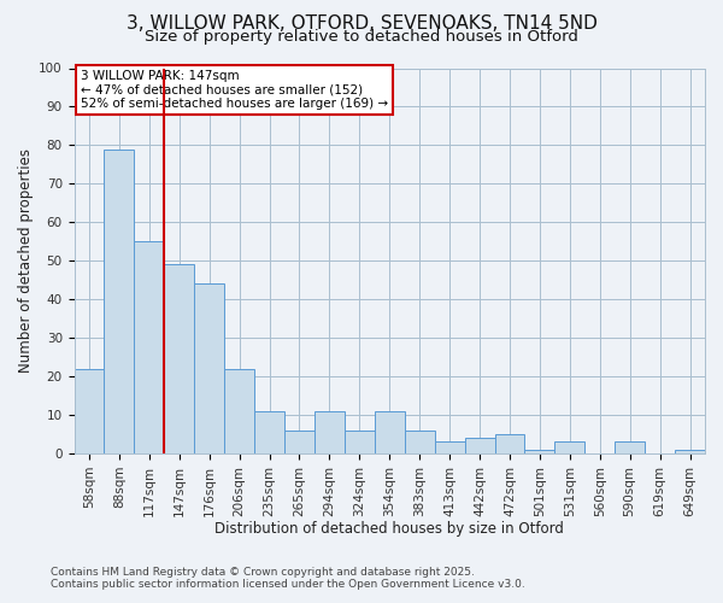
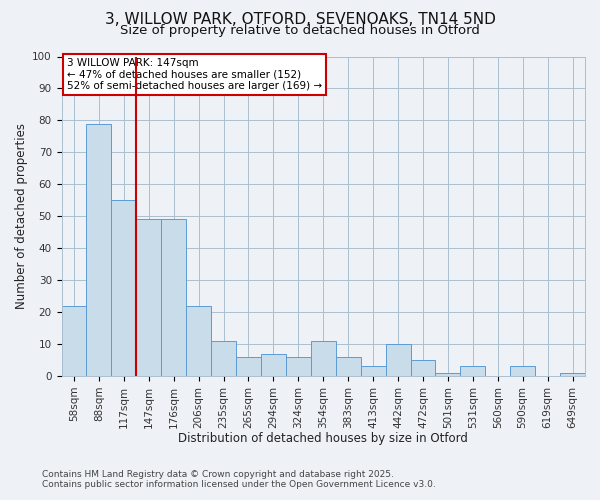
176sqm: 44 -> 49
294sqm: 11 -> 7
442sqm: 4 -> 10
